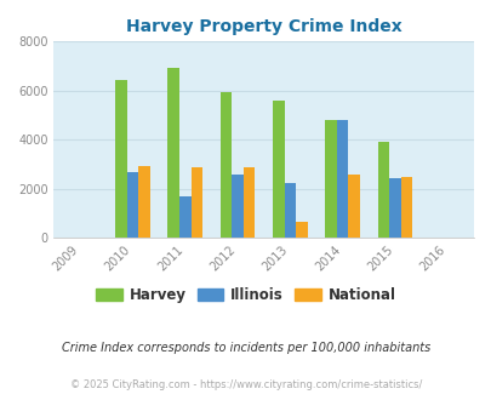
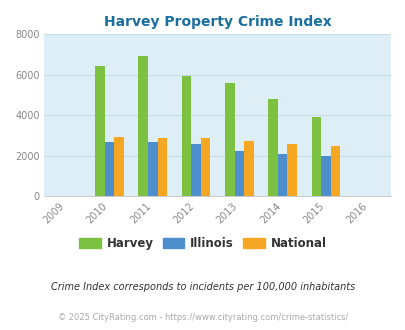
Illinois/2011: 1700 -> 2700
National/2013: 650 -> 2750
Illinois/2014: 4800 -> 2080
Illinois/2015: 2450 -> 2020
